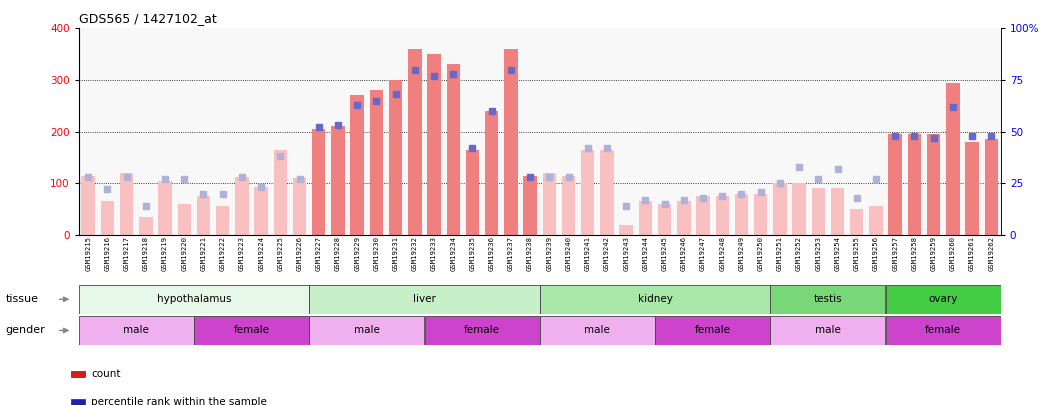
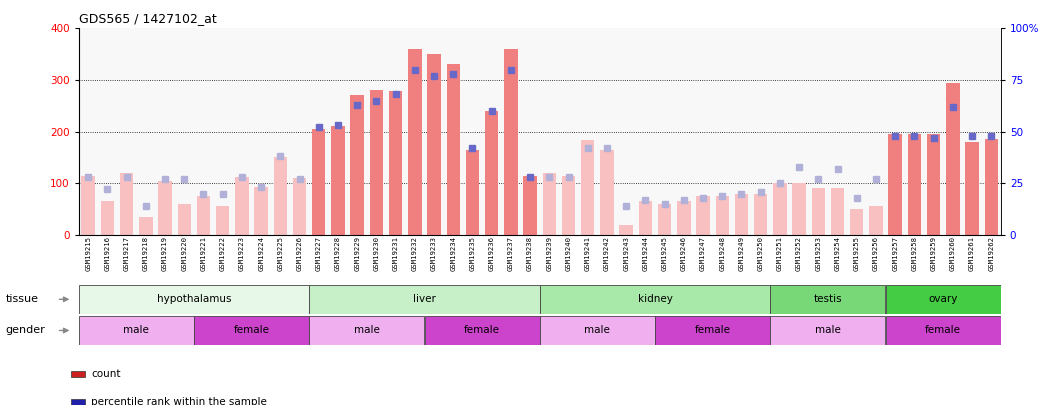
GSM19225: 165 -> 150
GSM19231: 300 -> 278
GSM19241: 165 -> 184
